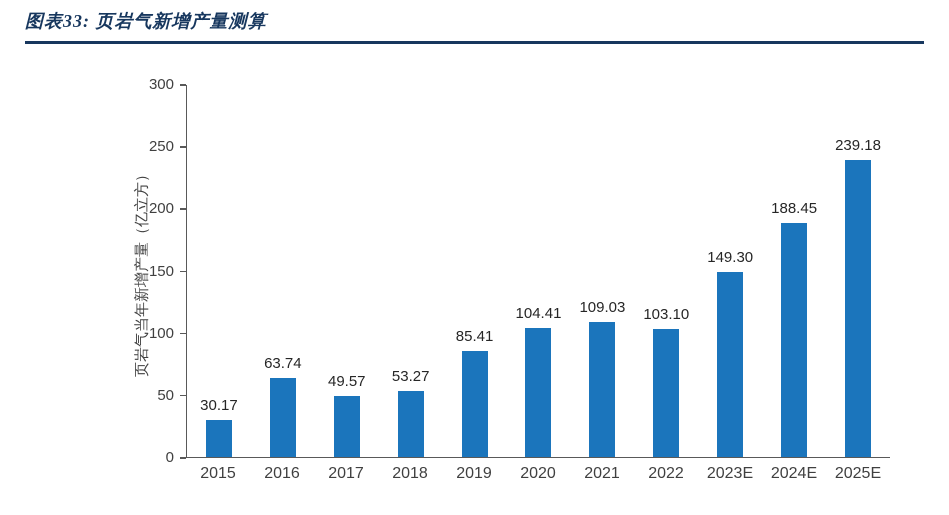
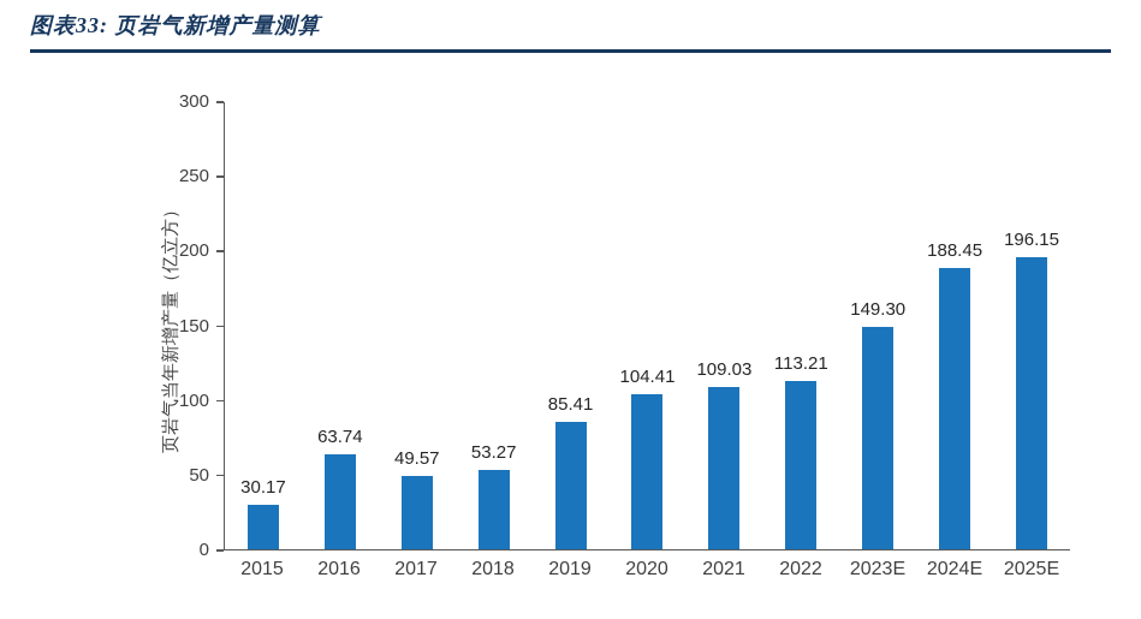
2022: 103.10 -> 113.21
2025E: 239.18 -> 196.15
